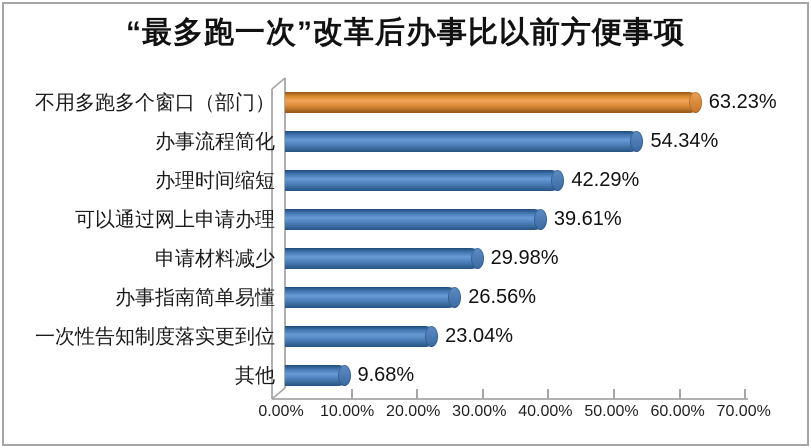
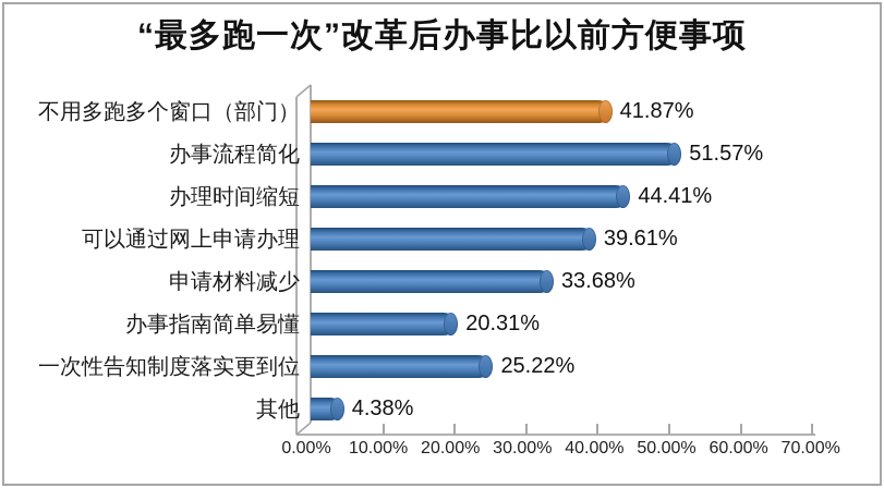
不用多跑多个窗口（部门）: 63.23% -> 41.87%
办事流程简化: 54.34% -> 51.57%
办理时间缩短: 42.29% -> 44.41%
申请材料减少: 29.98% -> 33.68%
办事指南简单易懂: 26.56% -> 20.31%
一次性告知制度落实更到位: 23.04% -> 25.22%
其他: 9.68% -> 4.38%
